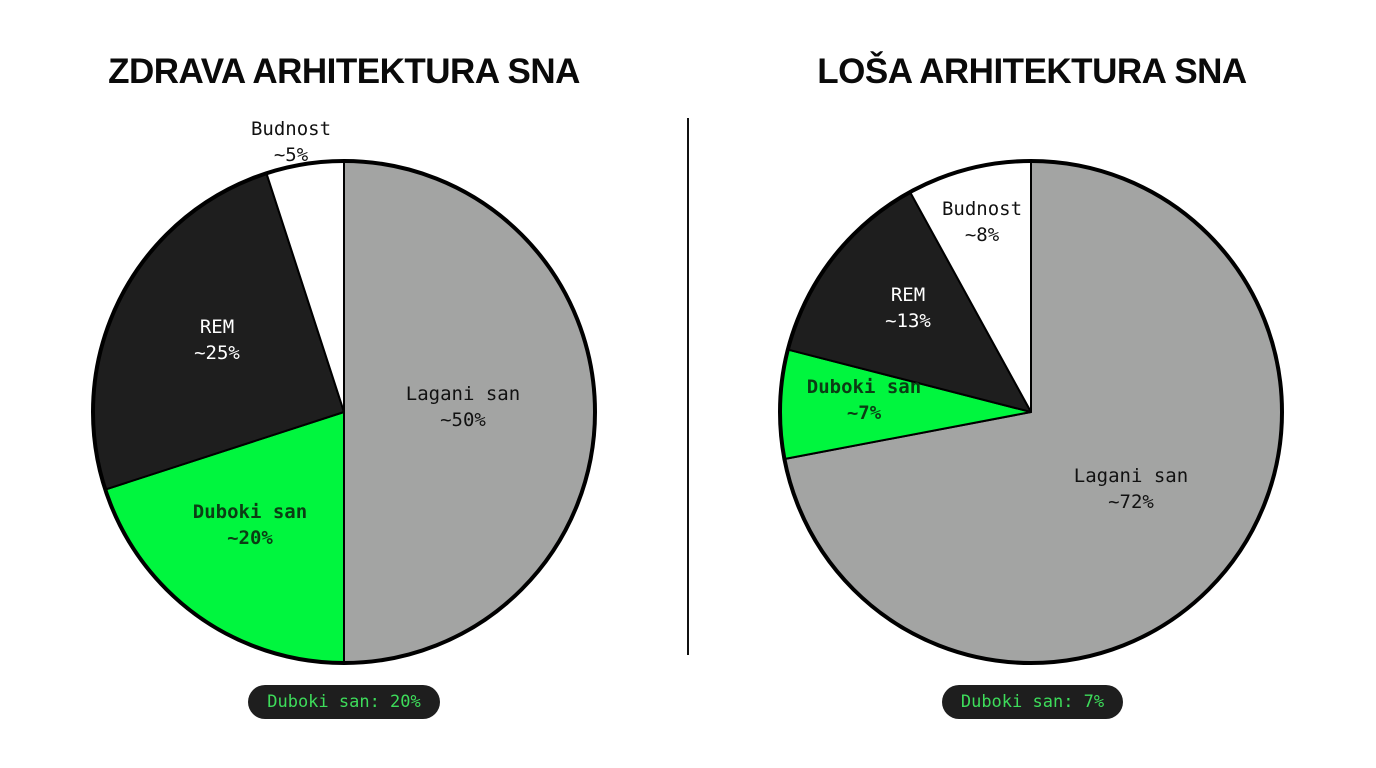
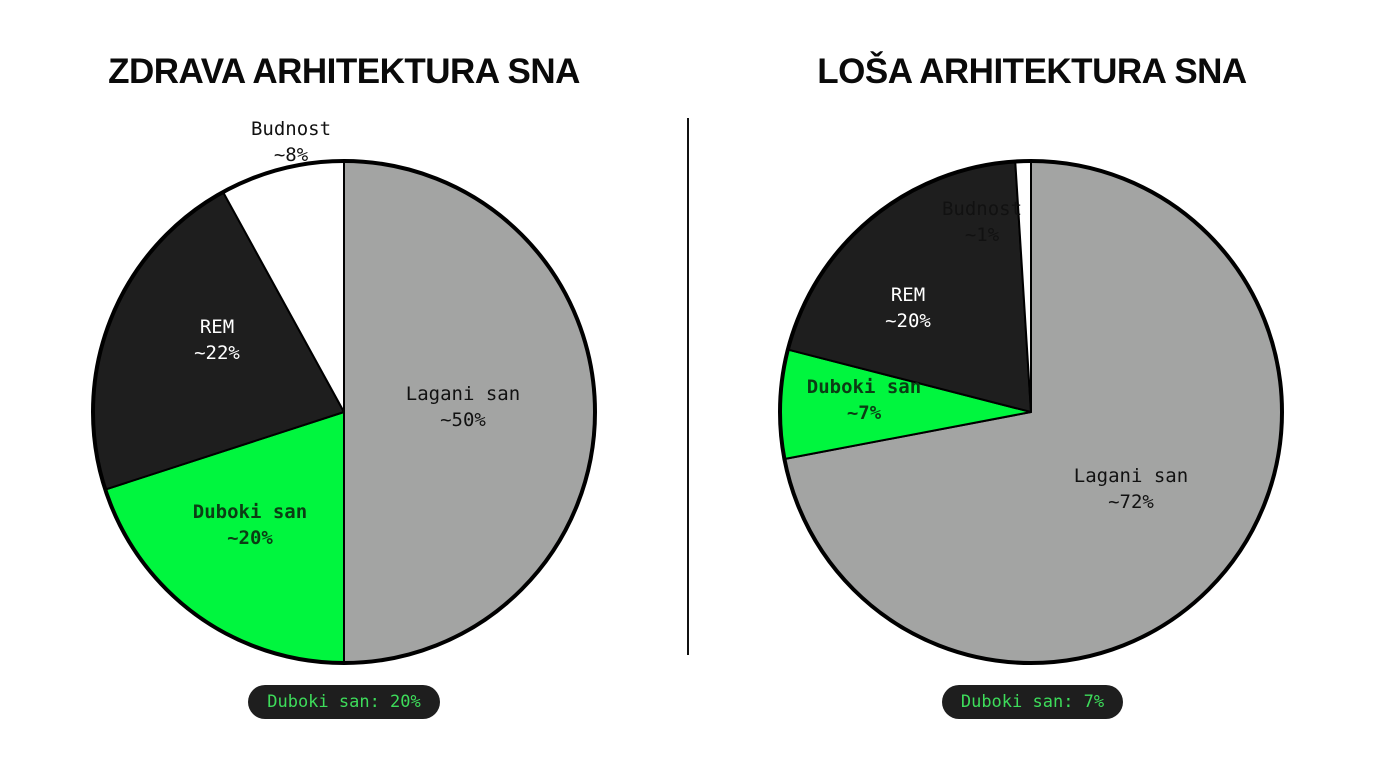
ZDRAVA ARHITEKTURA SNA/REM: 25 -> 22
ZDRAVA ARHITEKTURA SNA/Budnost: 5 -> 8
LOŠA ARHITEKTURA SNA/REM: 13 -> 20
LOŠA ARHITEKTURA SNA/Budnost: 8 -> 1
